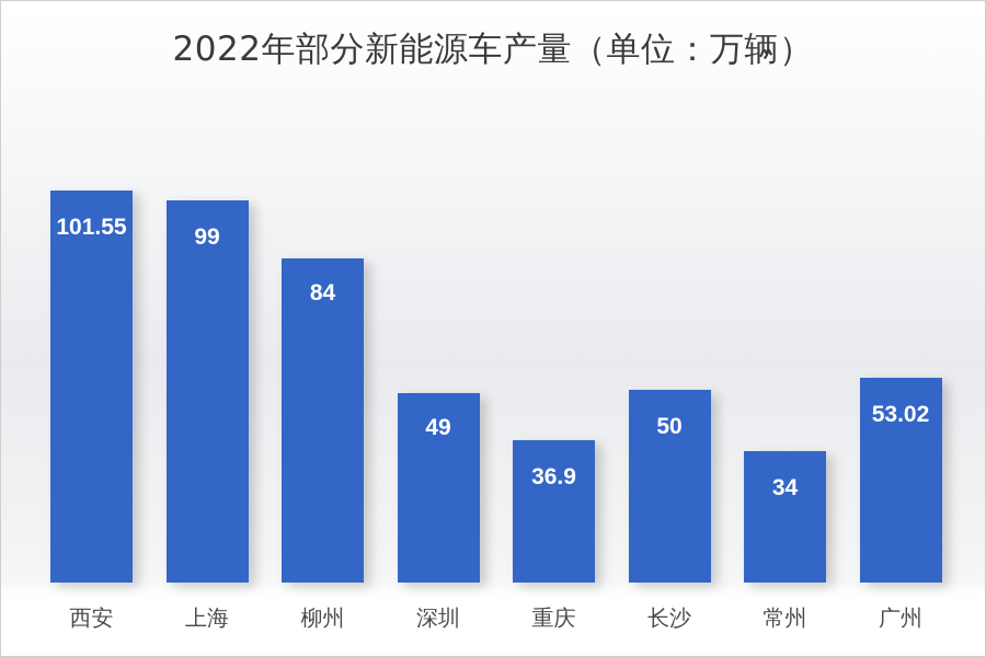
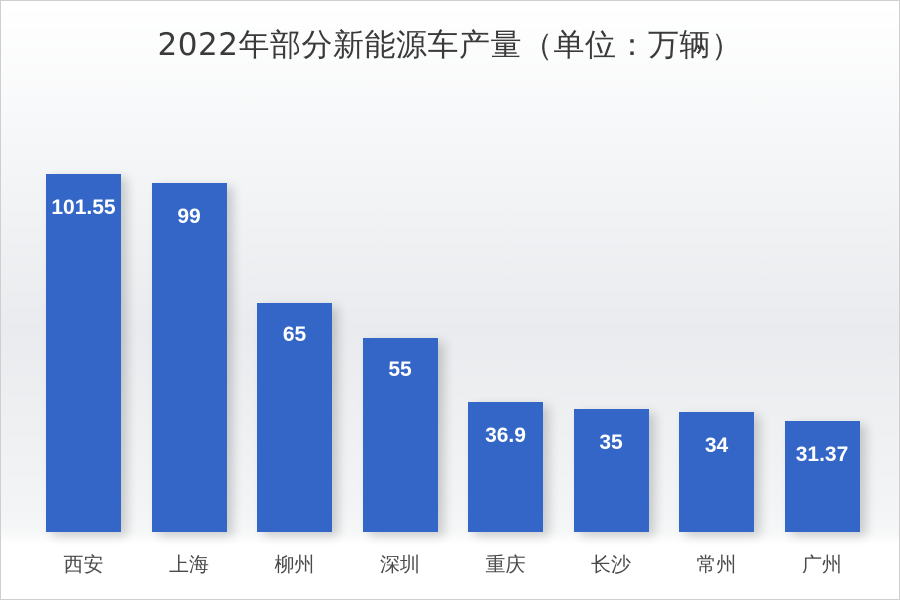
柳州: 84 -> 65
深圳: 49 -> 55
长沙: 50 -> 35
广州: 53.02 -> 31.37
